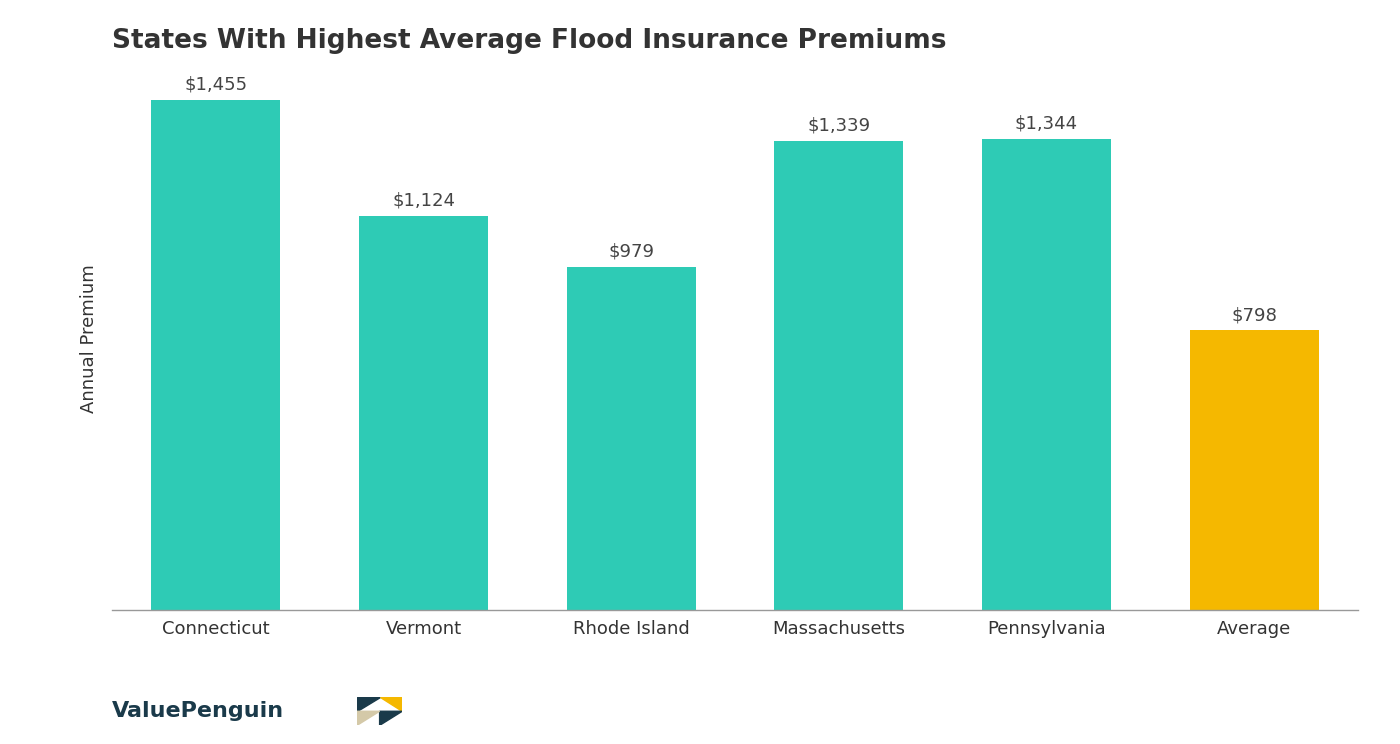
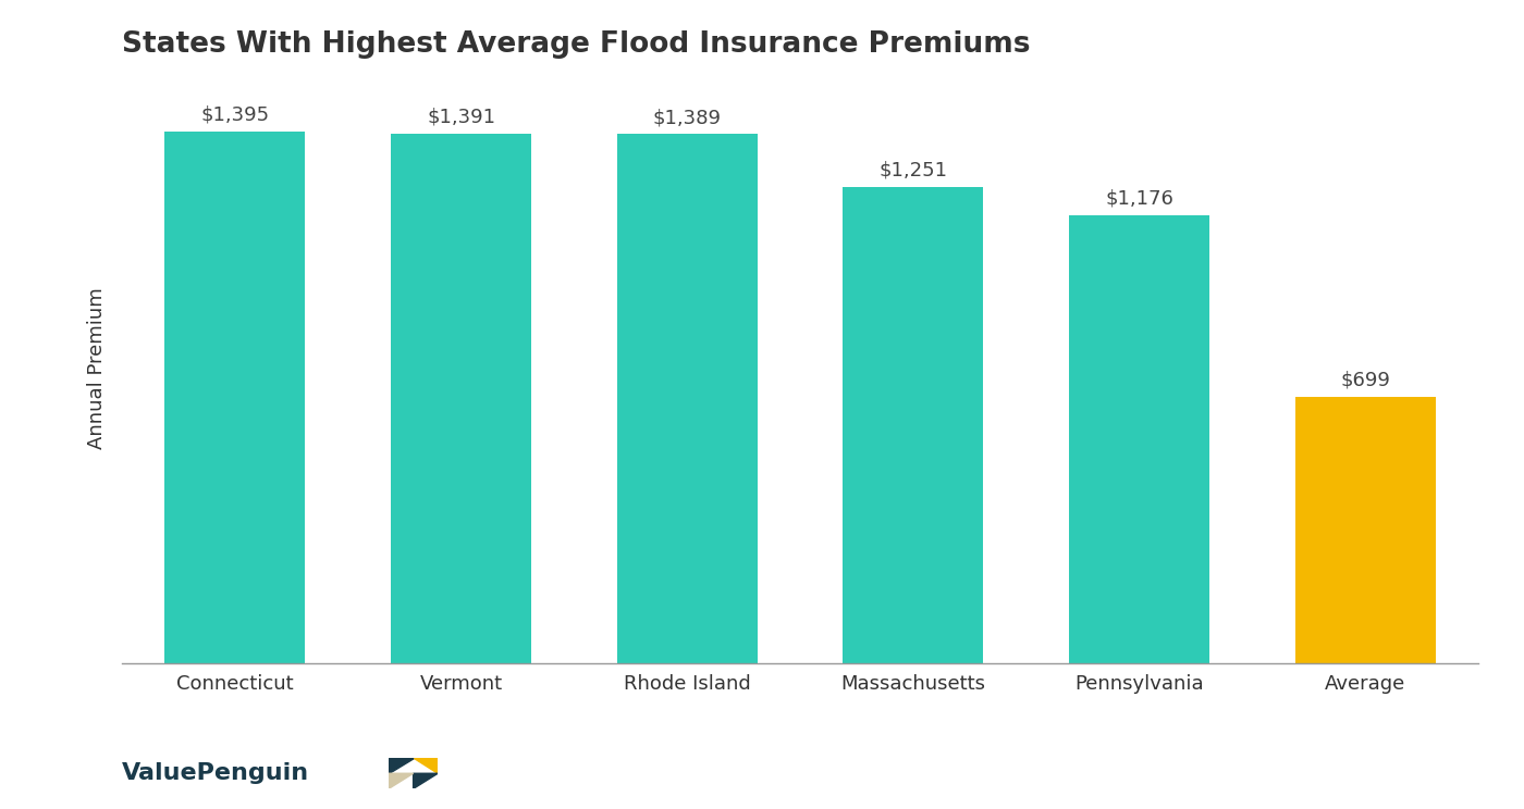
Connecticut: $1,455 -> $1,395
Vermont: $1,124 -> $1,391
Rhode Island: $979 -> $1,389
Massachusetts: $1,339 -> $1,251
Pennsylvania: $1,344 -> $1,176
Average: $798 -> $699
